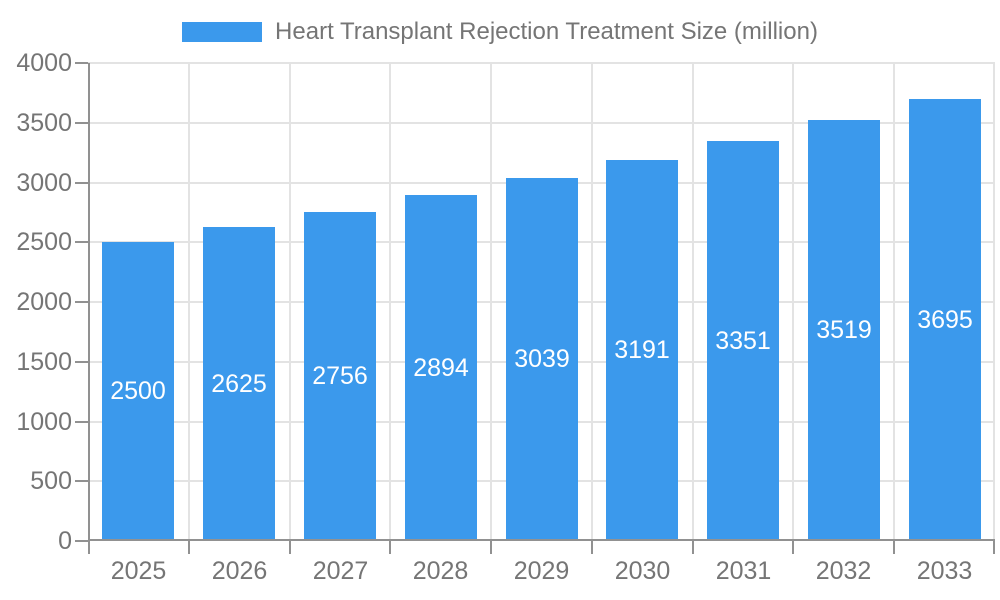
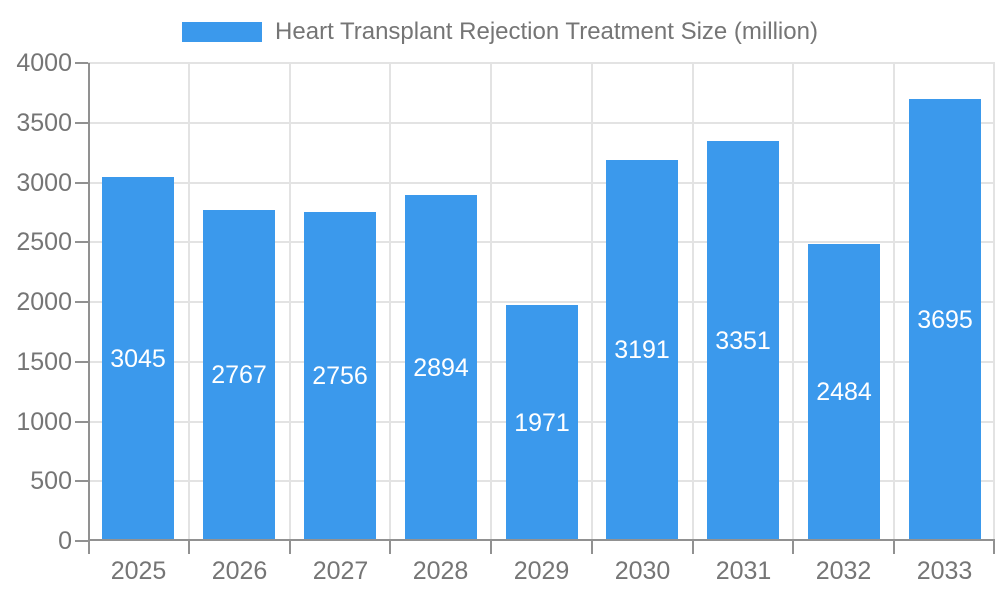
2025: 2500 -> 3045
2026: 2625 -> 2767
2029: 3039 -> 1971
2032: 3519 -> 2484
